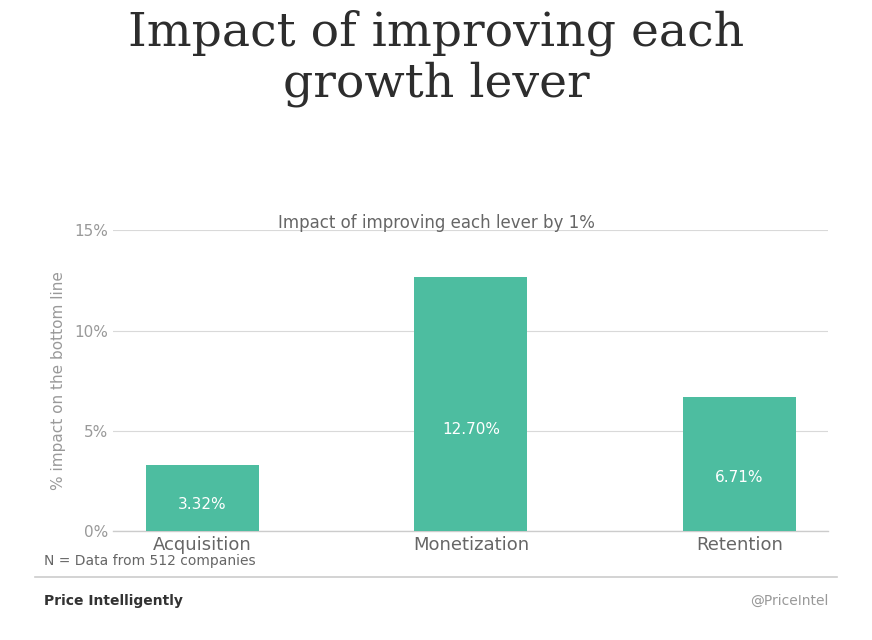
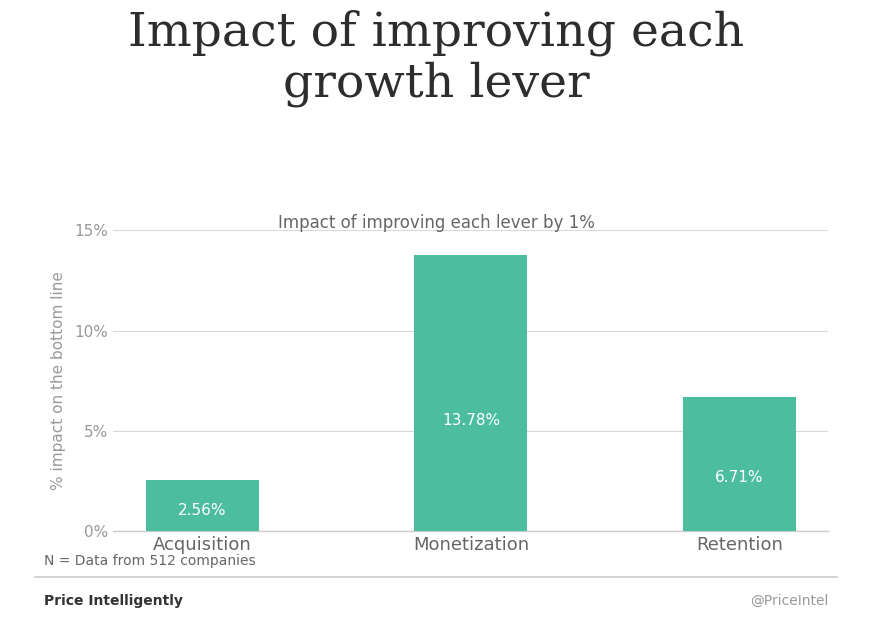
Acquisition: 3.32% -> 2.56%
Monetization: 12.70% -> 13.78%
